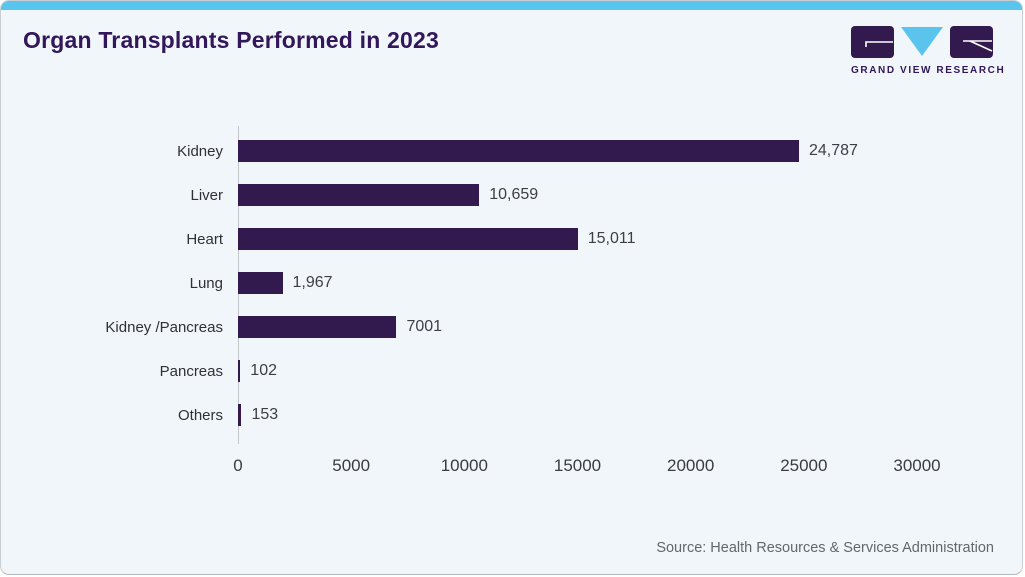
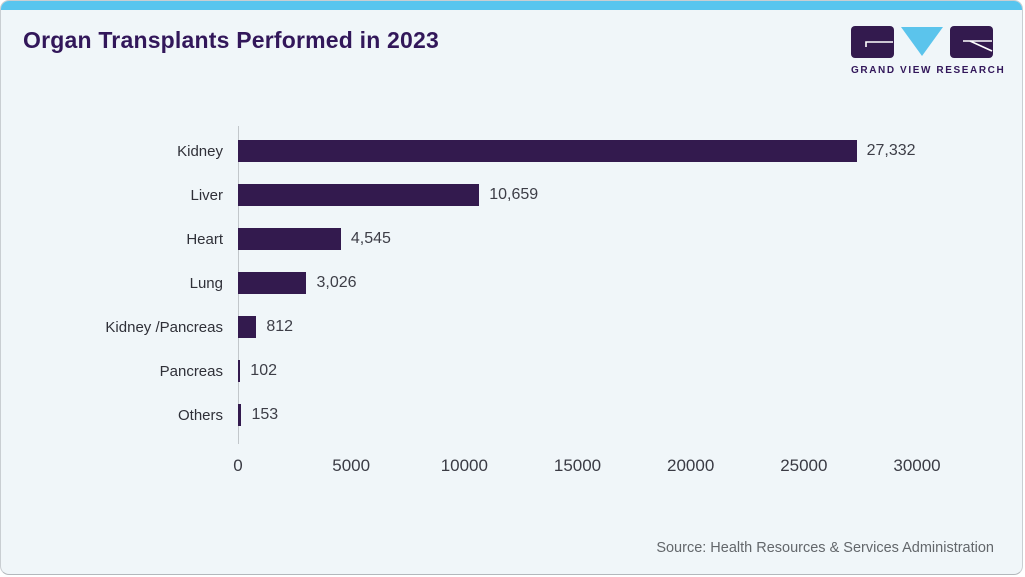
Kidney: 24,787 -> 27,332
Heart: 15,011 -> 4,545
Lung: 1,967 -> 3,026
Kidney /Pancreas: 7001 -> 812
